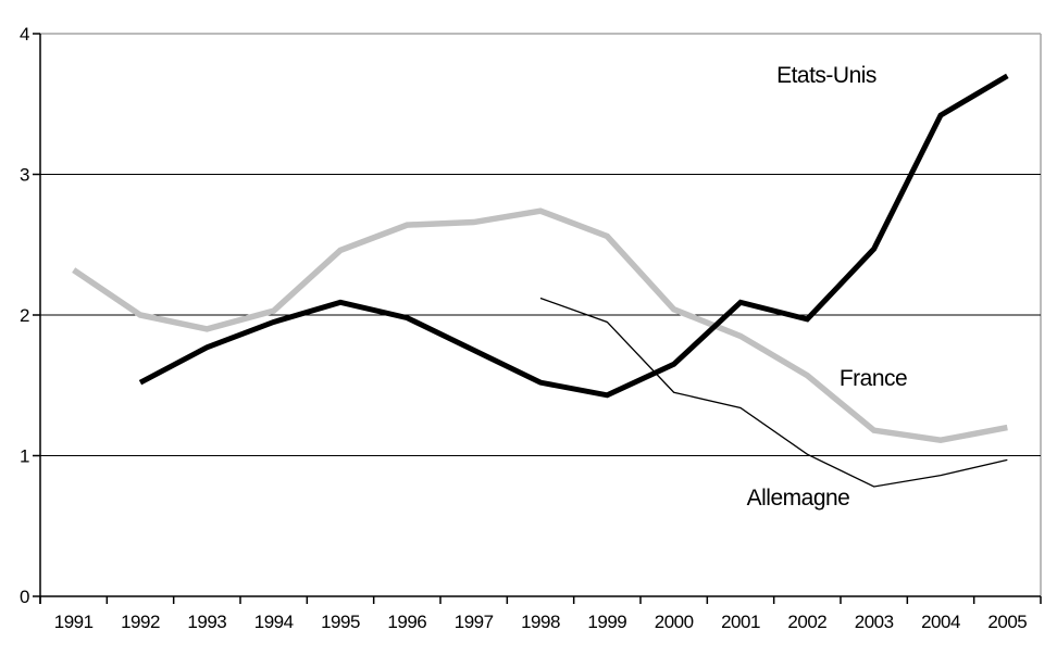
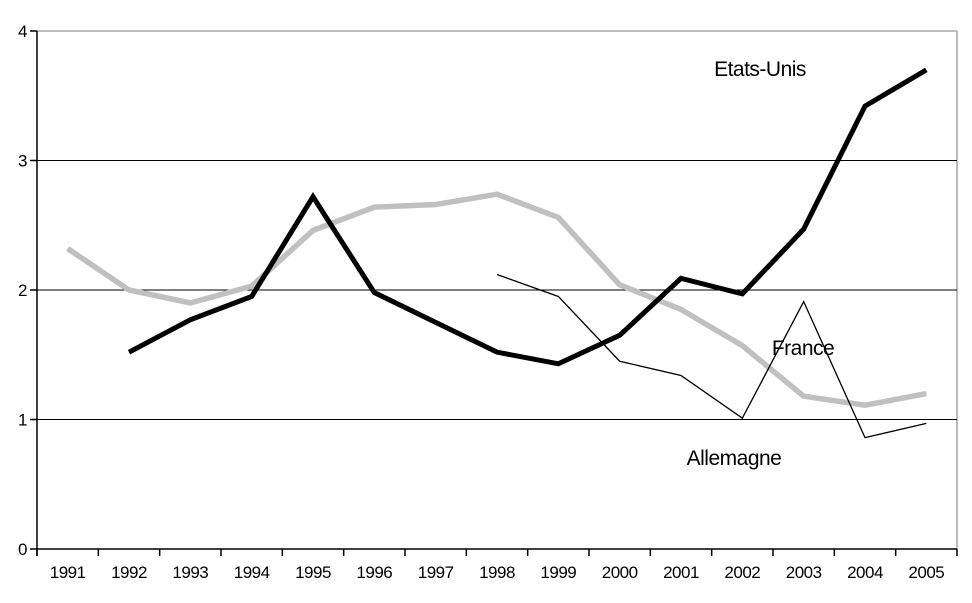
Etats-Unis/1995: 2.09 -> 2.72
Allemagne/2003: 0.78 -> 1.91
